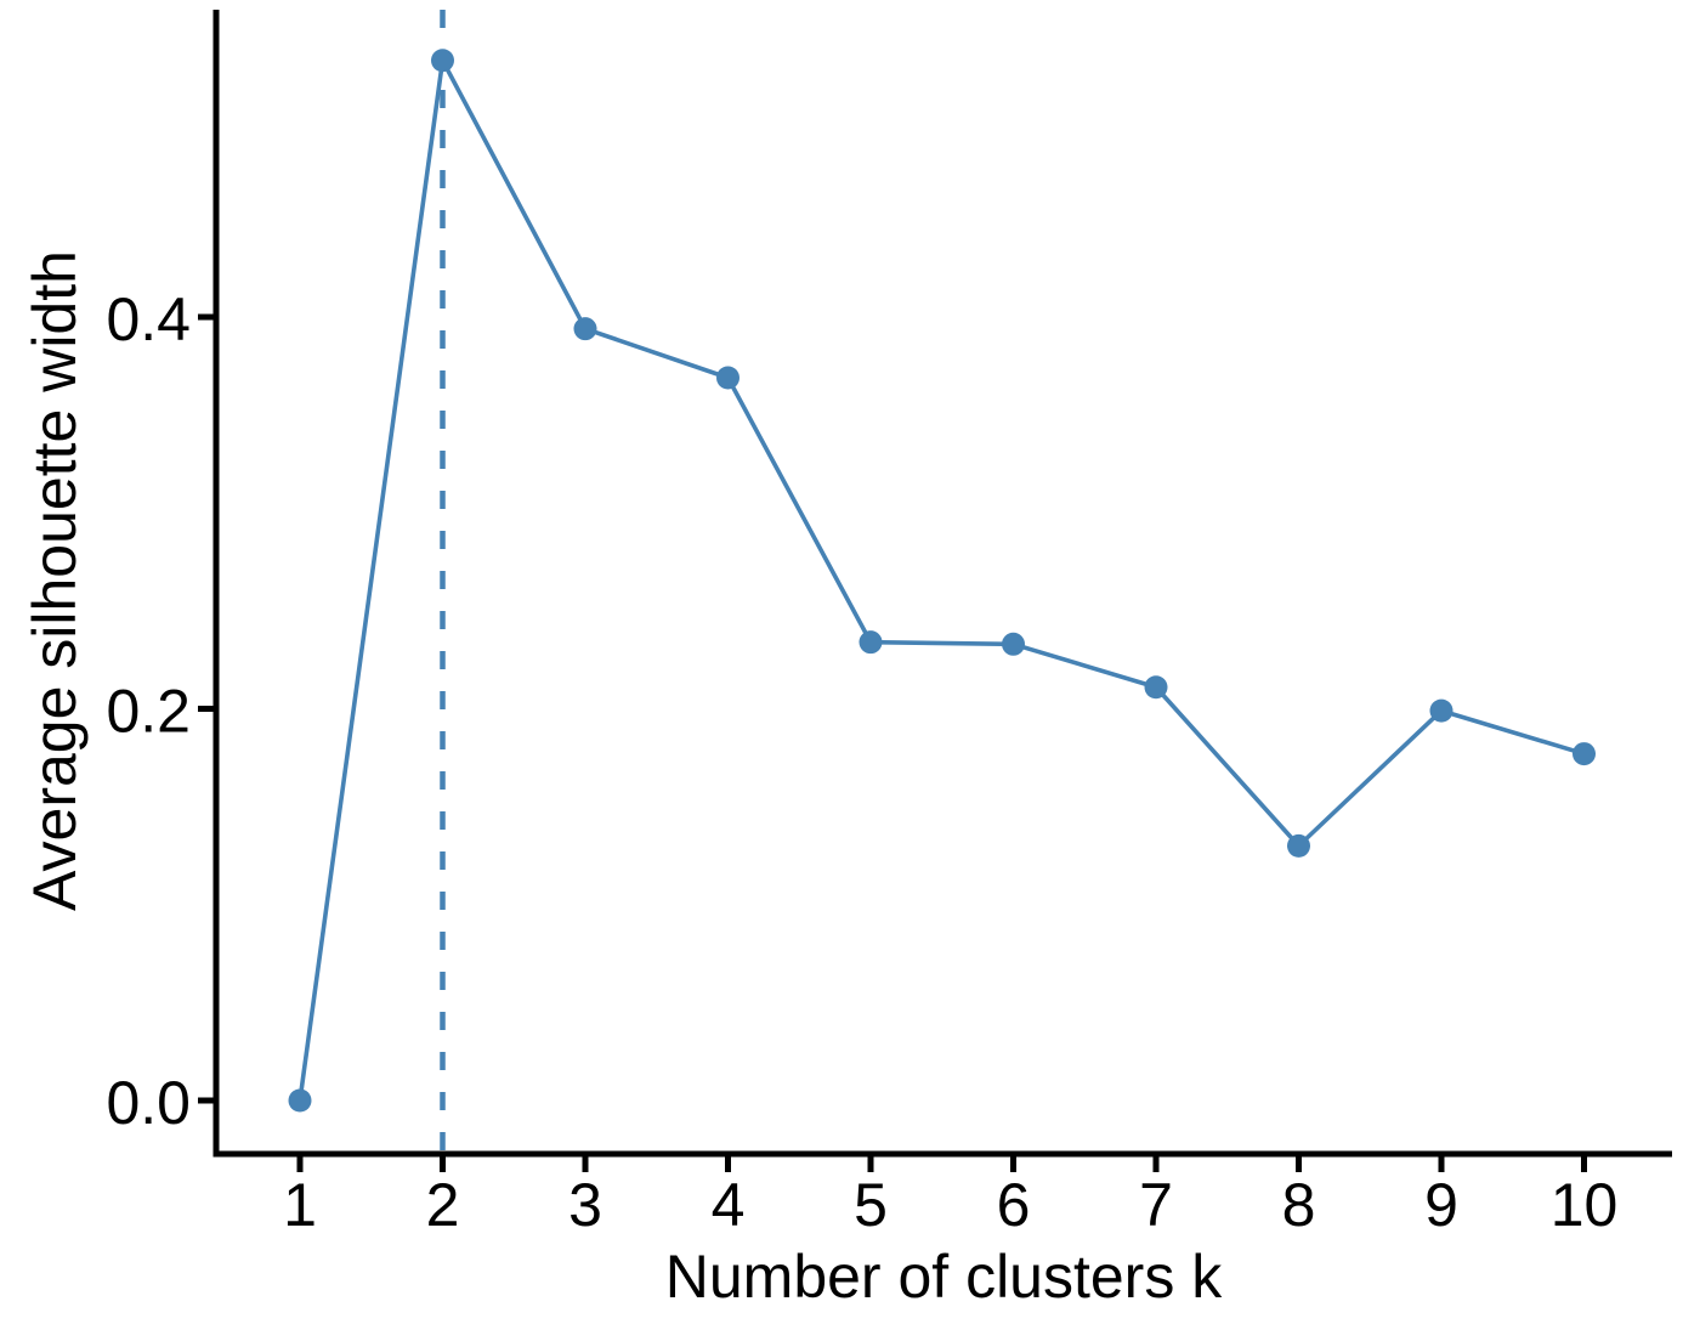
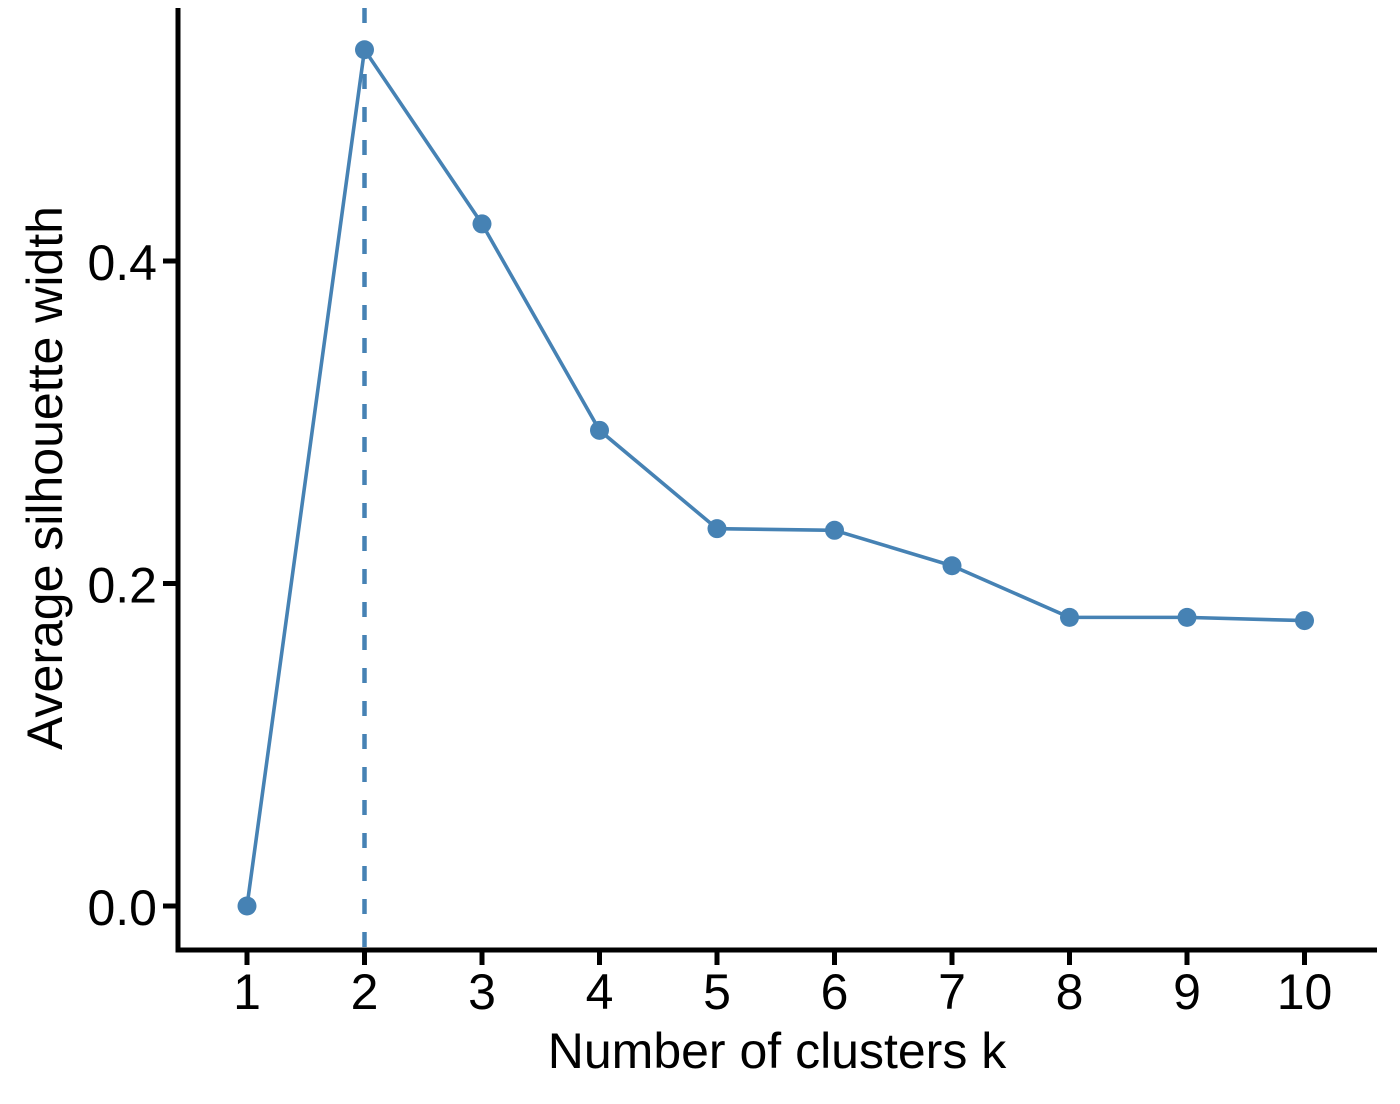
3: 0.394 -> 0.423
4: 0.369 -> 0.295
8: 0.130 -> 0.179
9: 0.199 -> 0.179
